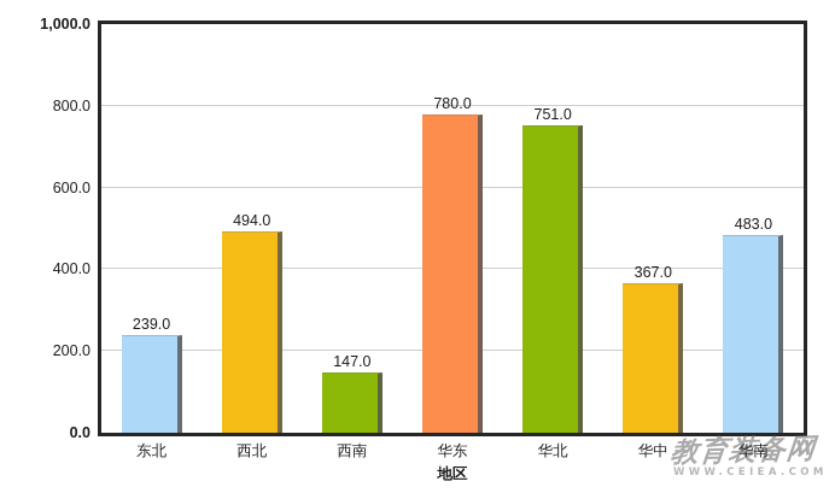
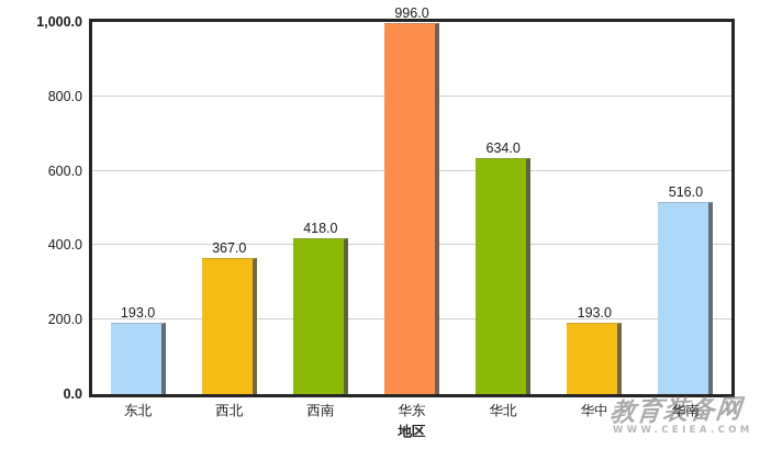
东北: 239.0 -> 193.0
西北: 494.0 -> 367.0
西南: 147.0 -> 418.0
华东: 780.0 -> 996.0
华北: 751.0 -> 634.0
华中: 367.0 -> 193.0
华南: 483.0 -> 516.0
